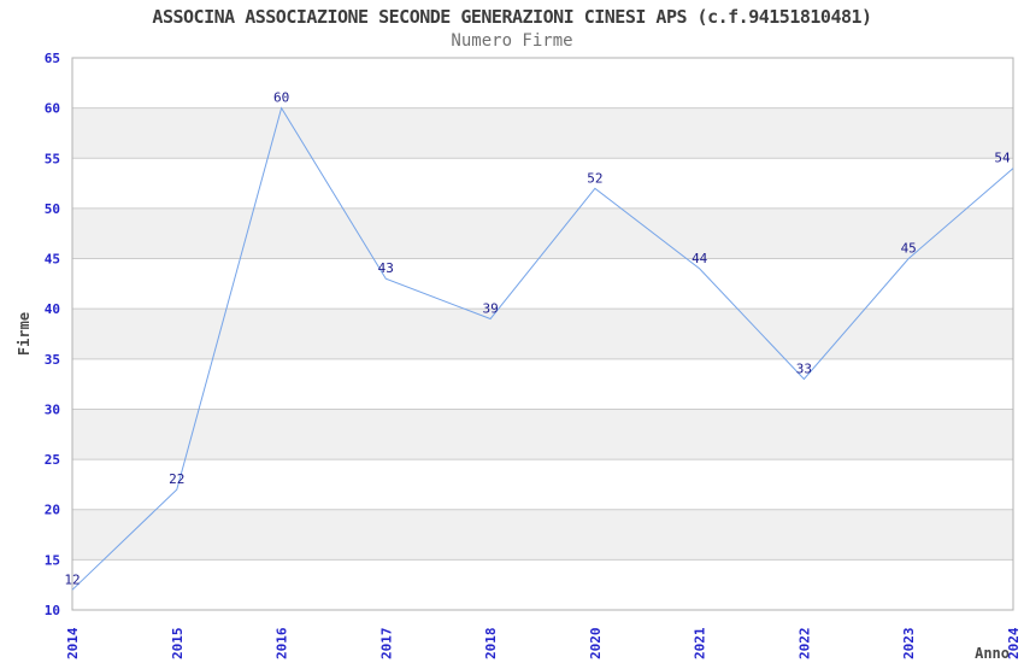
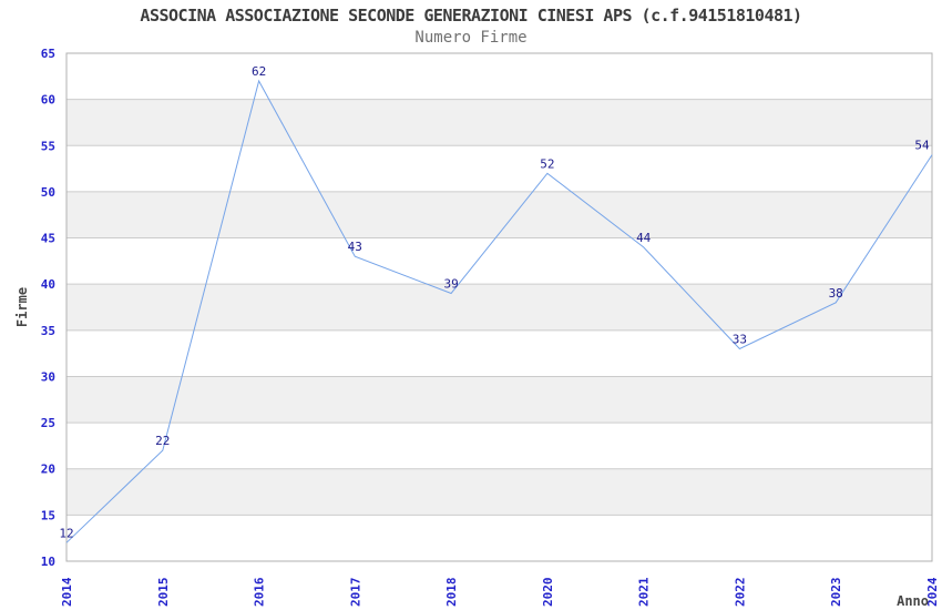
2016: 60 -> 62
2023: 45 -> 38
